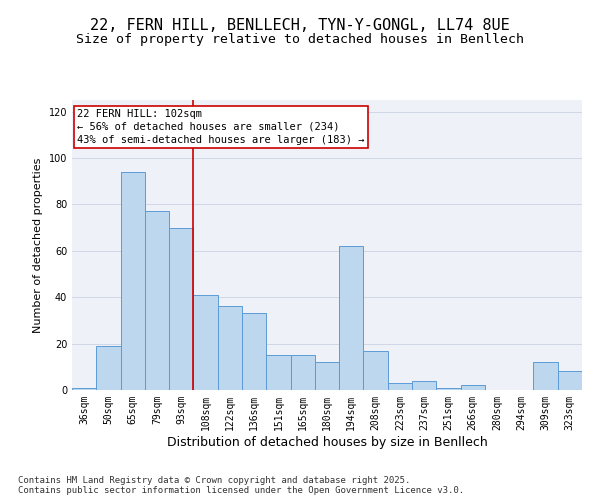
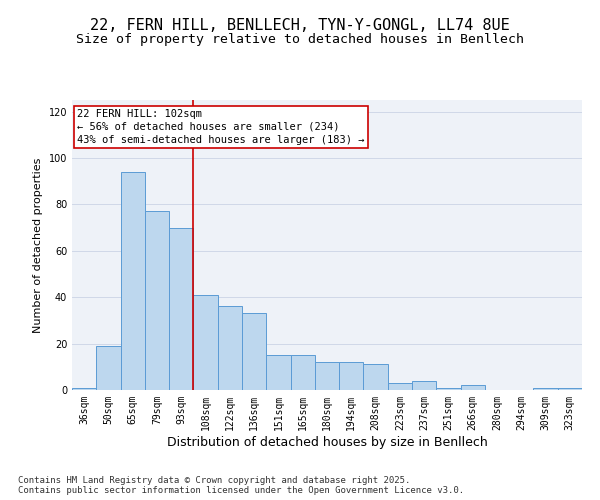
194sqm: 62 -> 12
208sqm: 17 -> 11
309sqm: 12 -> 1
323sqm: 8 -> 1
